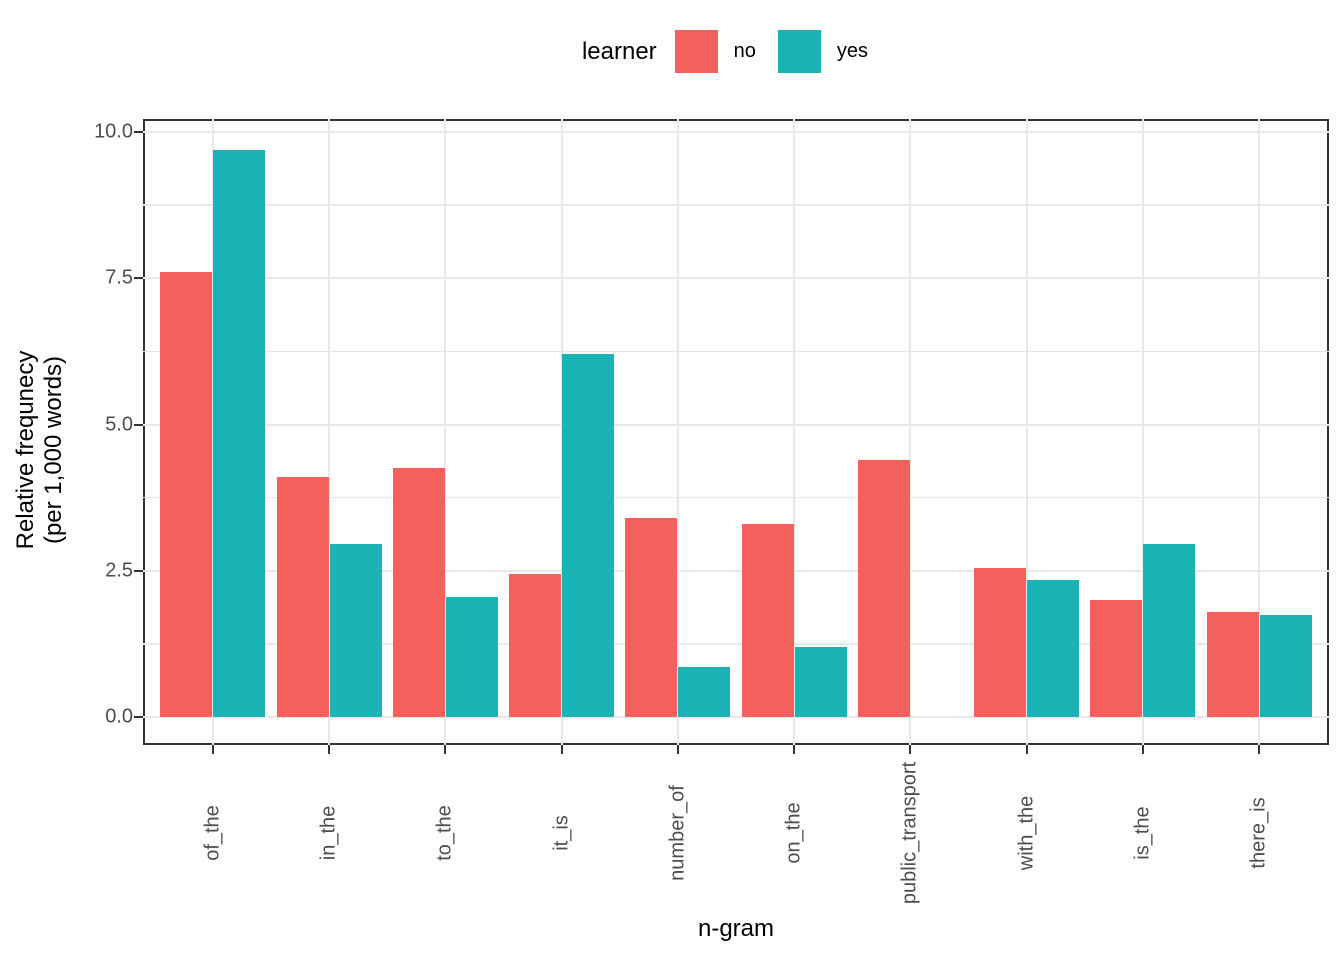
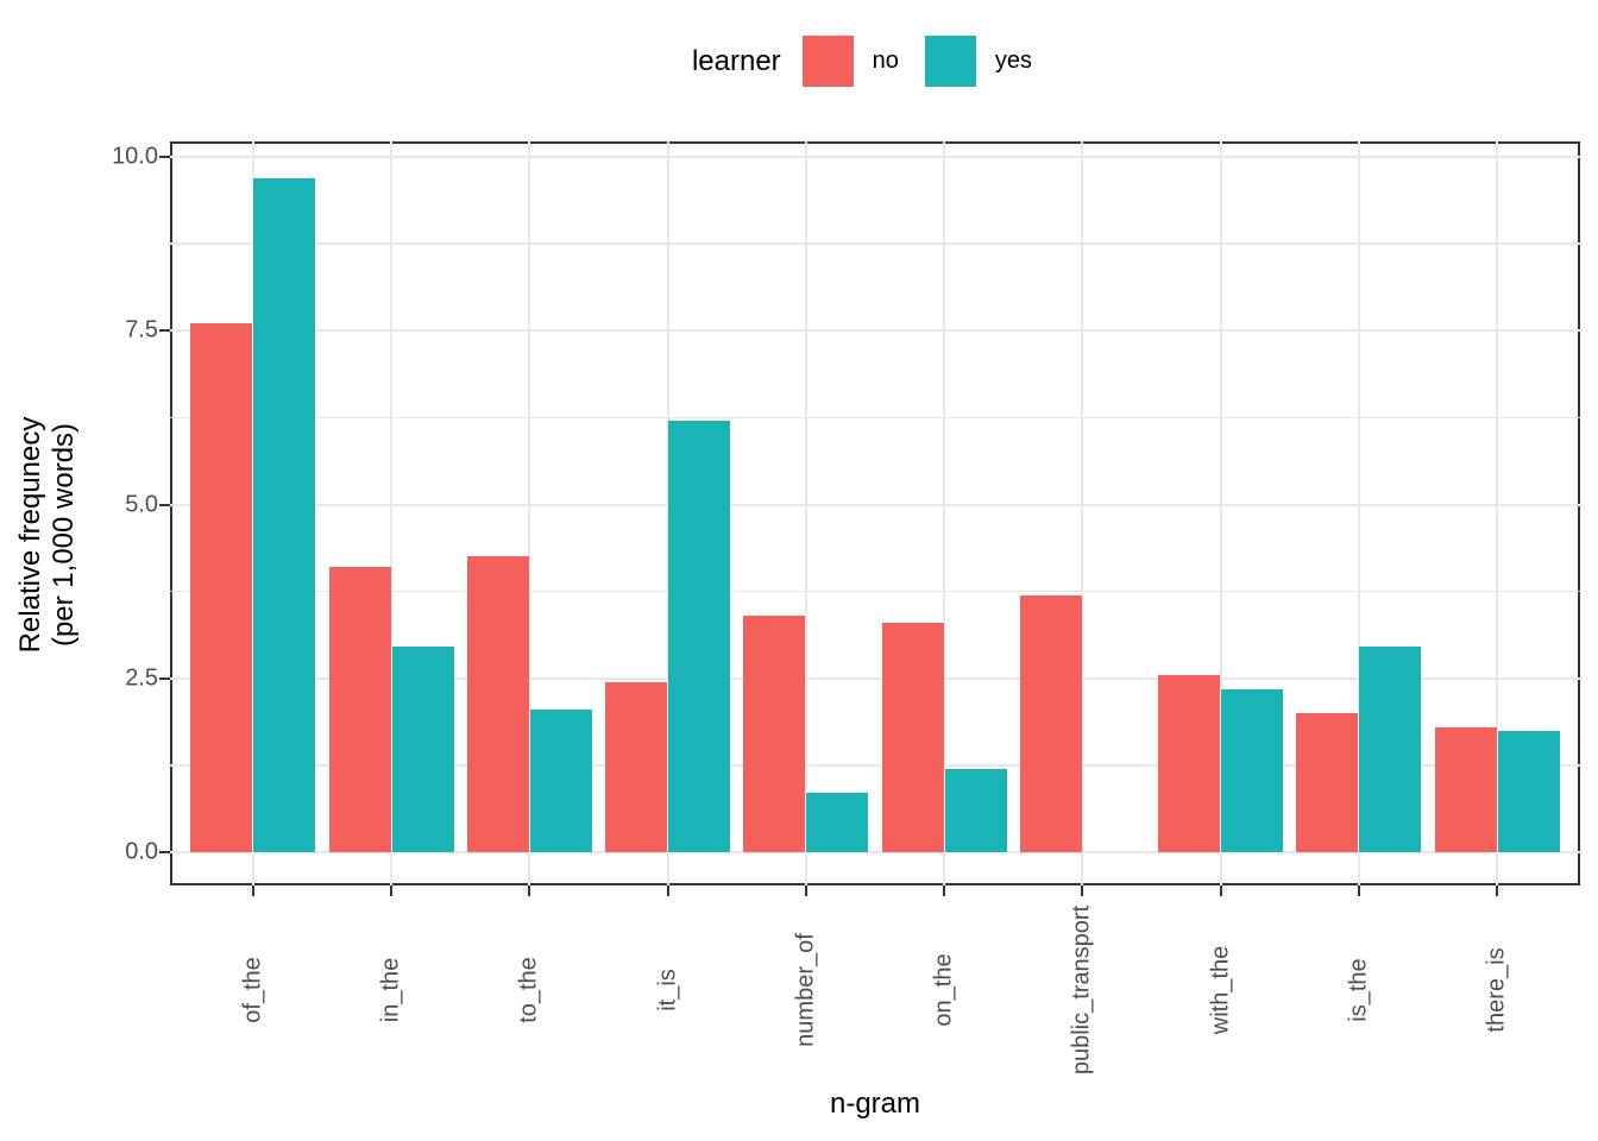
no/public_transport: 4.4 -> 3.7
